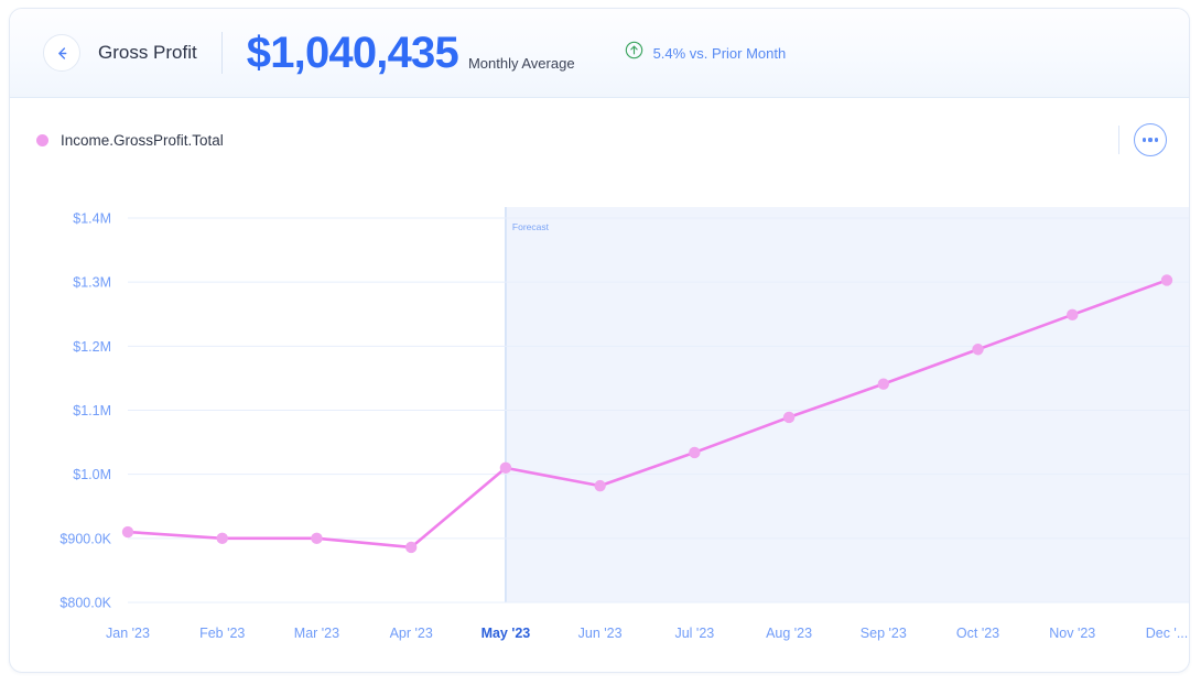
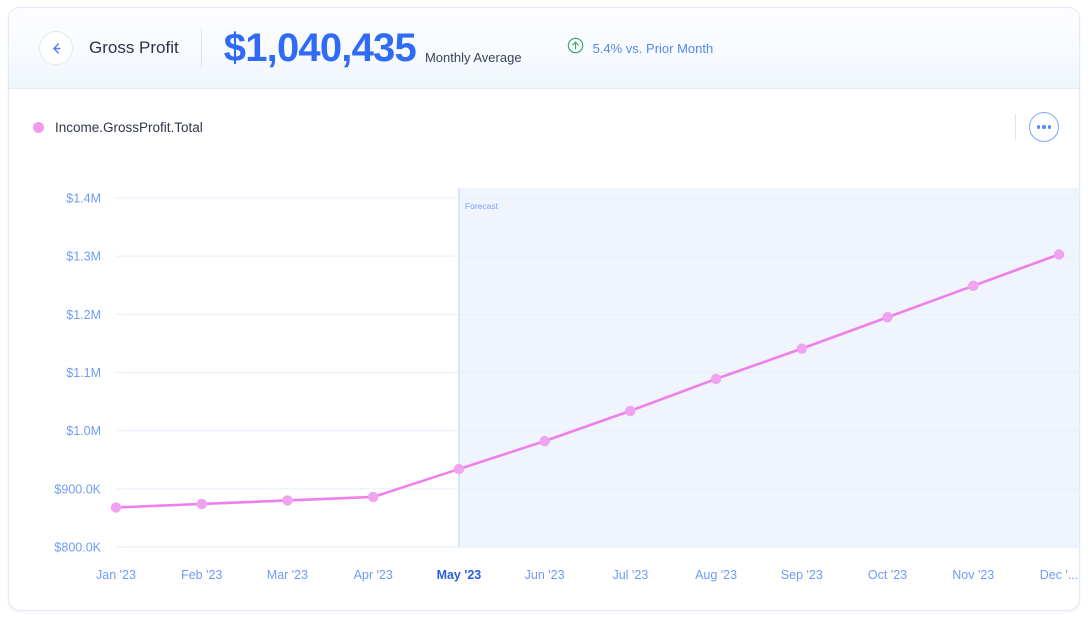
Jan '23: $0.91M -> $0.87M
Feb '23: $0.90M -> $0.87M
Mar '23: $0.90M -> $0.88M
May '23: $1.01M -> $0.93M
